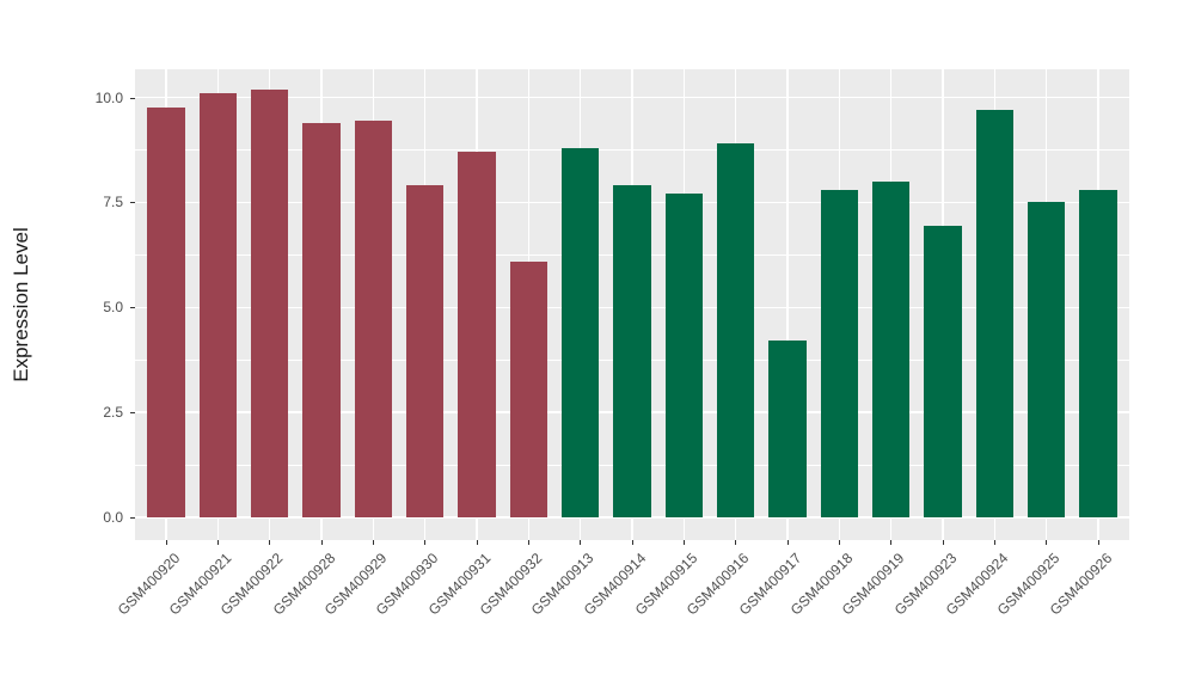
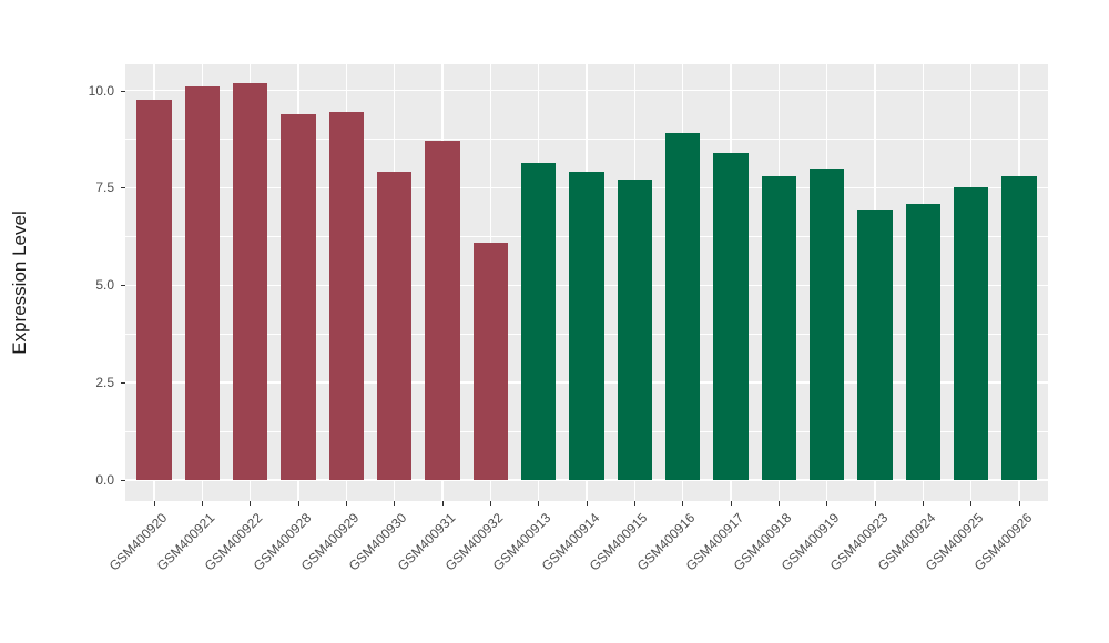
GSM400913: 8.8 -> 8.2
GSM400917: 4.2 -> 8.4
GSM400924: 9.7 -> 7.1
